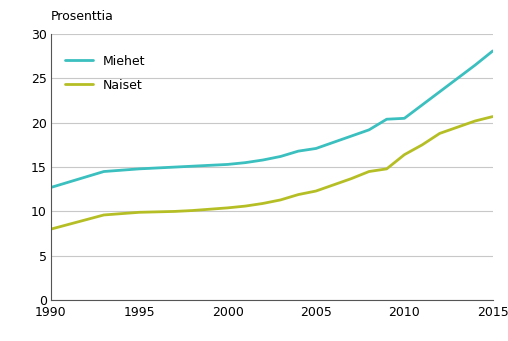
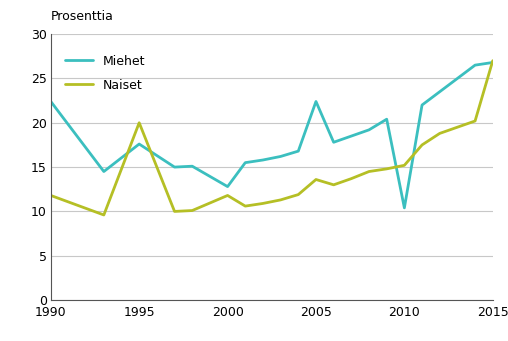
Miehet/1990: 12.7 -> 22.4
Naiset/1990: 8.0 -> 11.8
Miehet/1995: 14.8 -> 17.6
Naiset/1995: 9.9 -> 20.0
Miehet/2000: 15.3 -> 12.8
Naiset/2000: 10.4 -> 11.8
Miehet/2005: 17.1 -> 22.4
Naiset/2005: 12.3 -> 13.6
Miehet/2010: 20.5 -> 10.4
Naiset/2010: 16.4 -> 15.2
Miehet/2015: 28.1 -> 26.8
Naiset/2015: 20.7 -> 27.0
